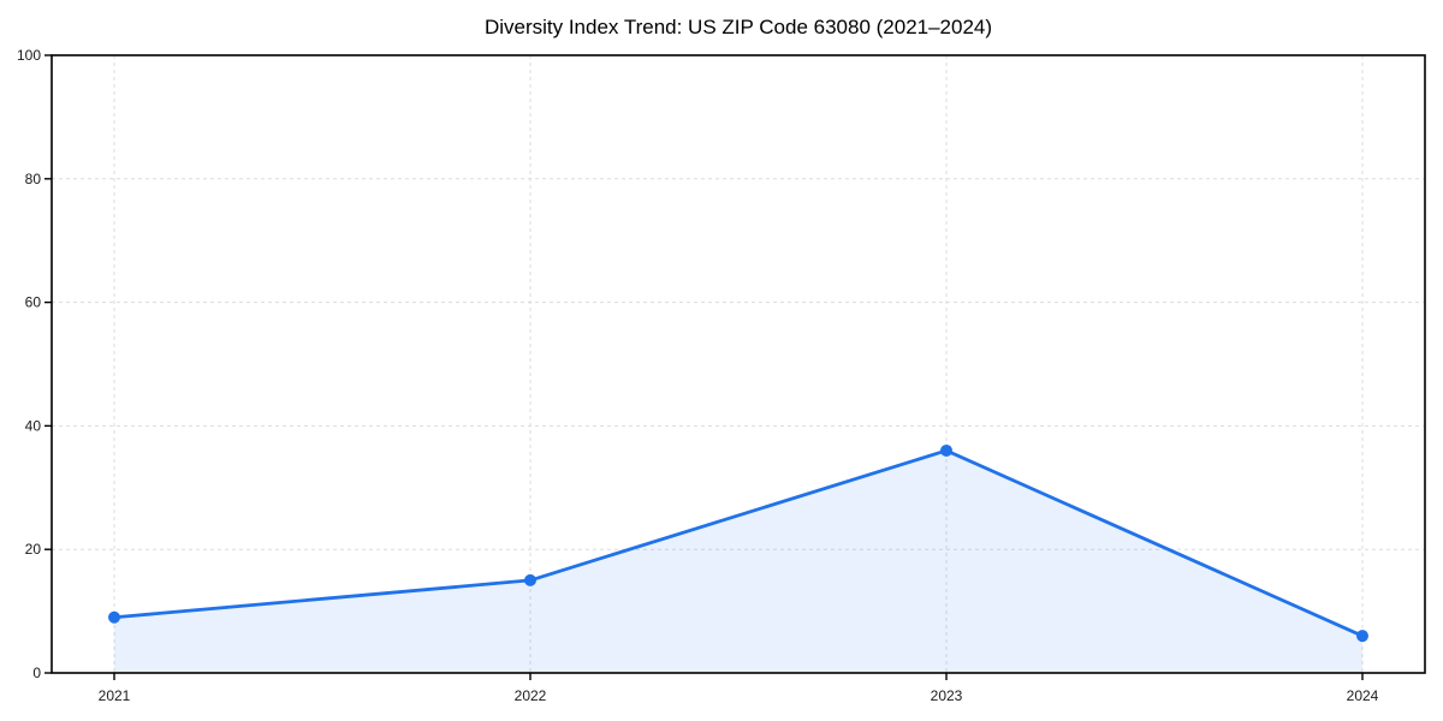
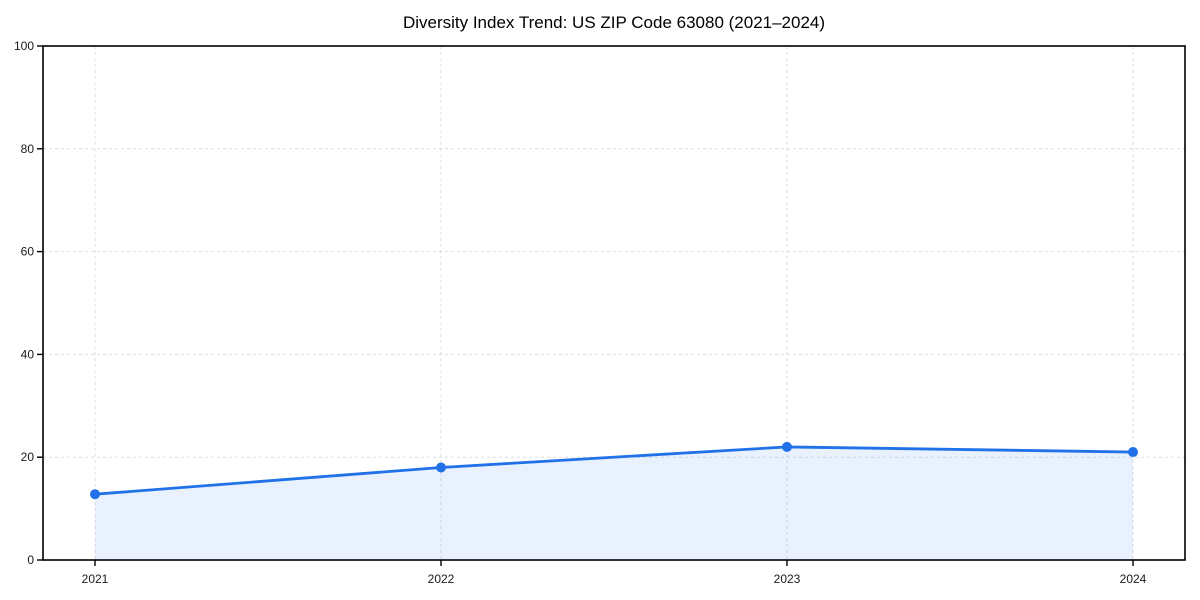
2021: 9 -> 13
2022: 15 -> 18
2023: 36 -> 22
2024: 6 -> 21
